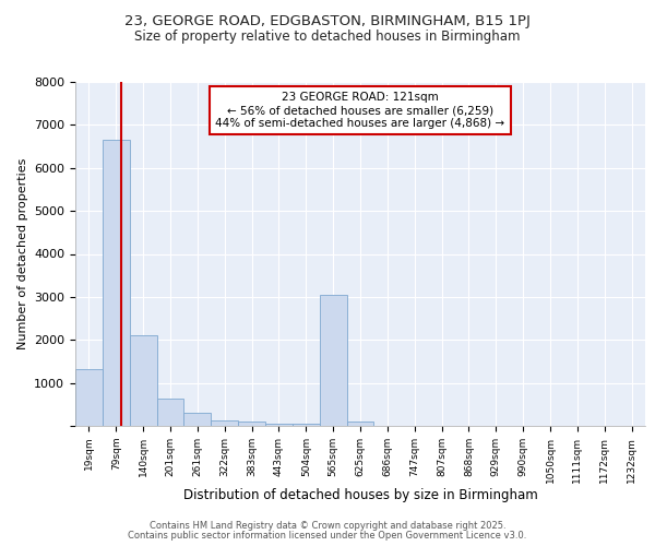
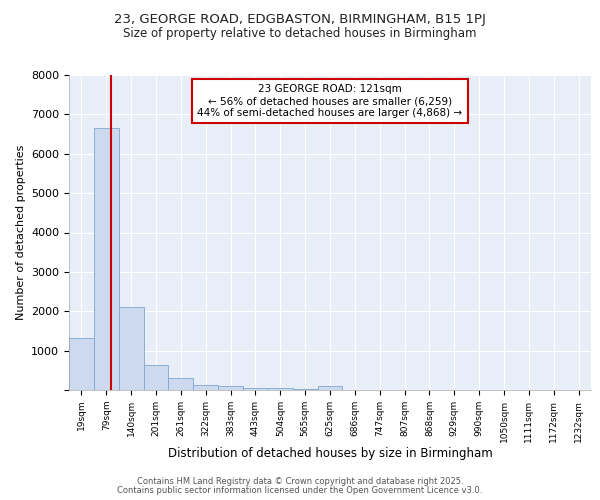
565sqm: 3050 -> 40
